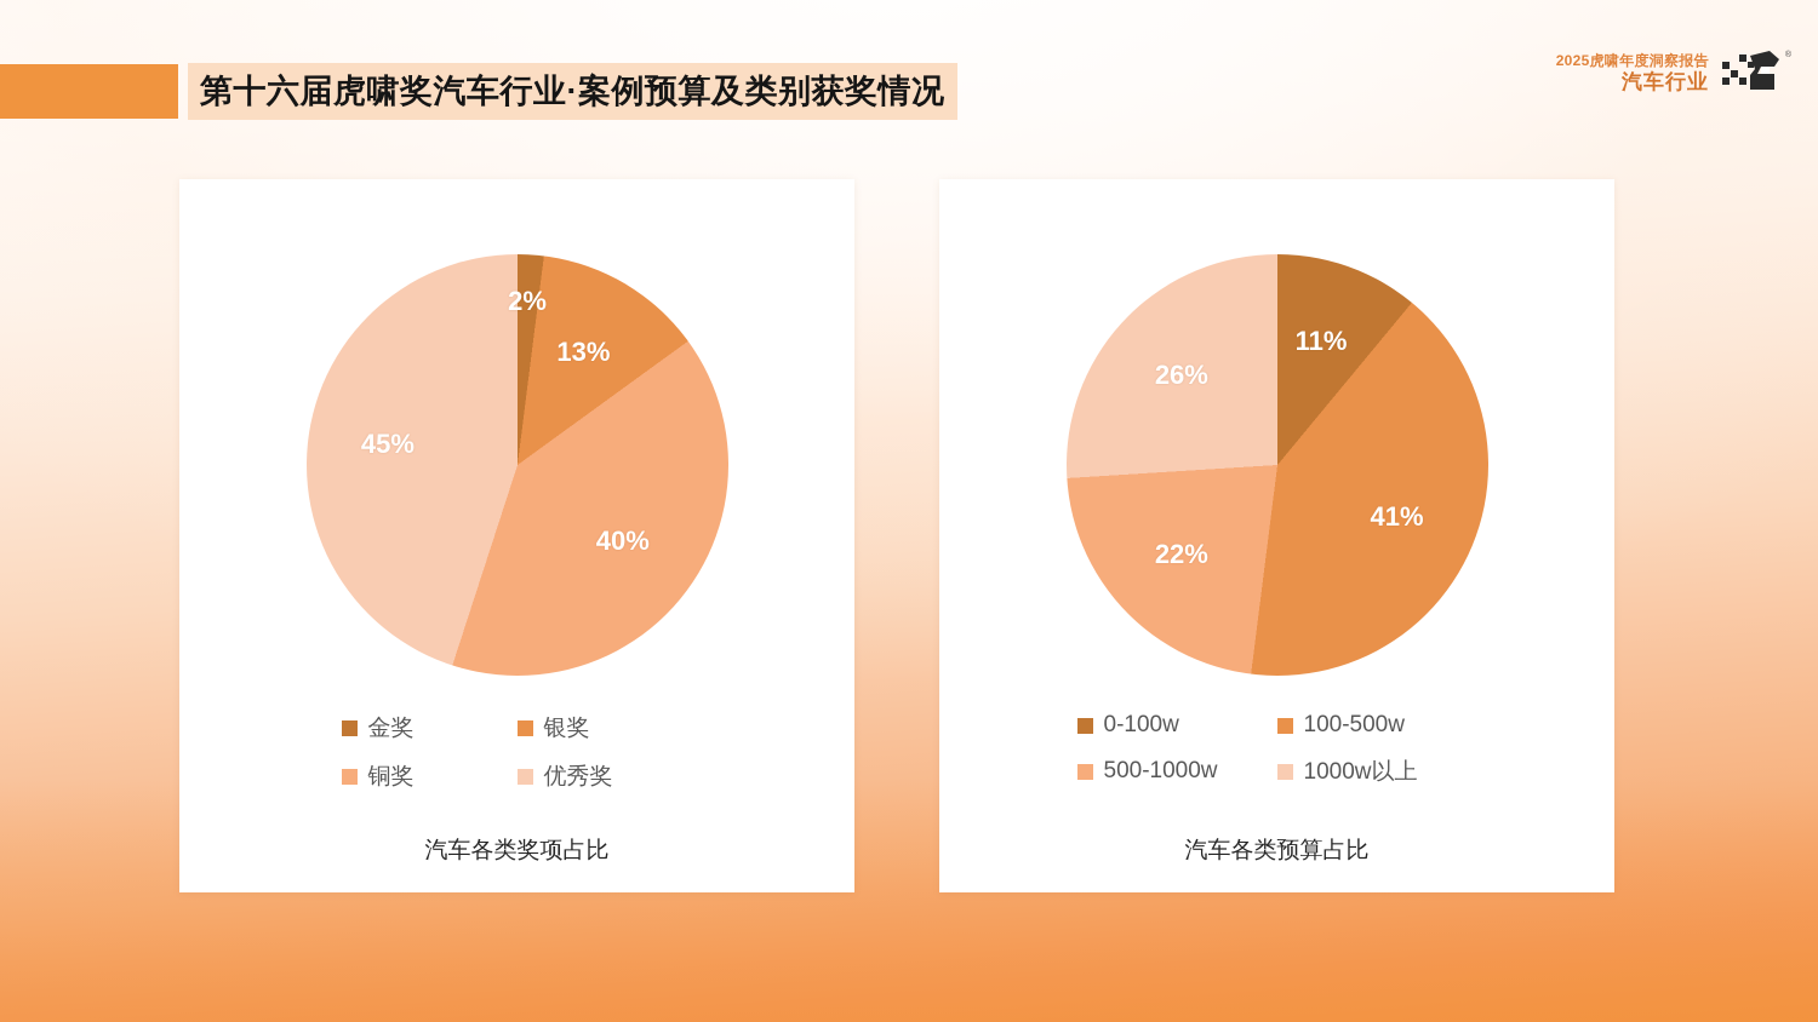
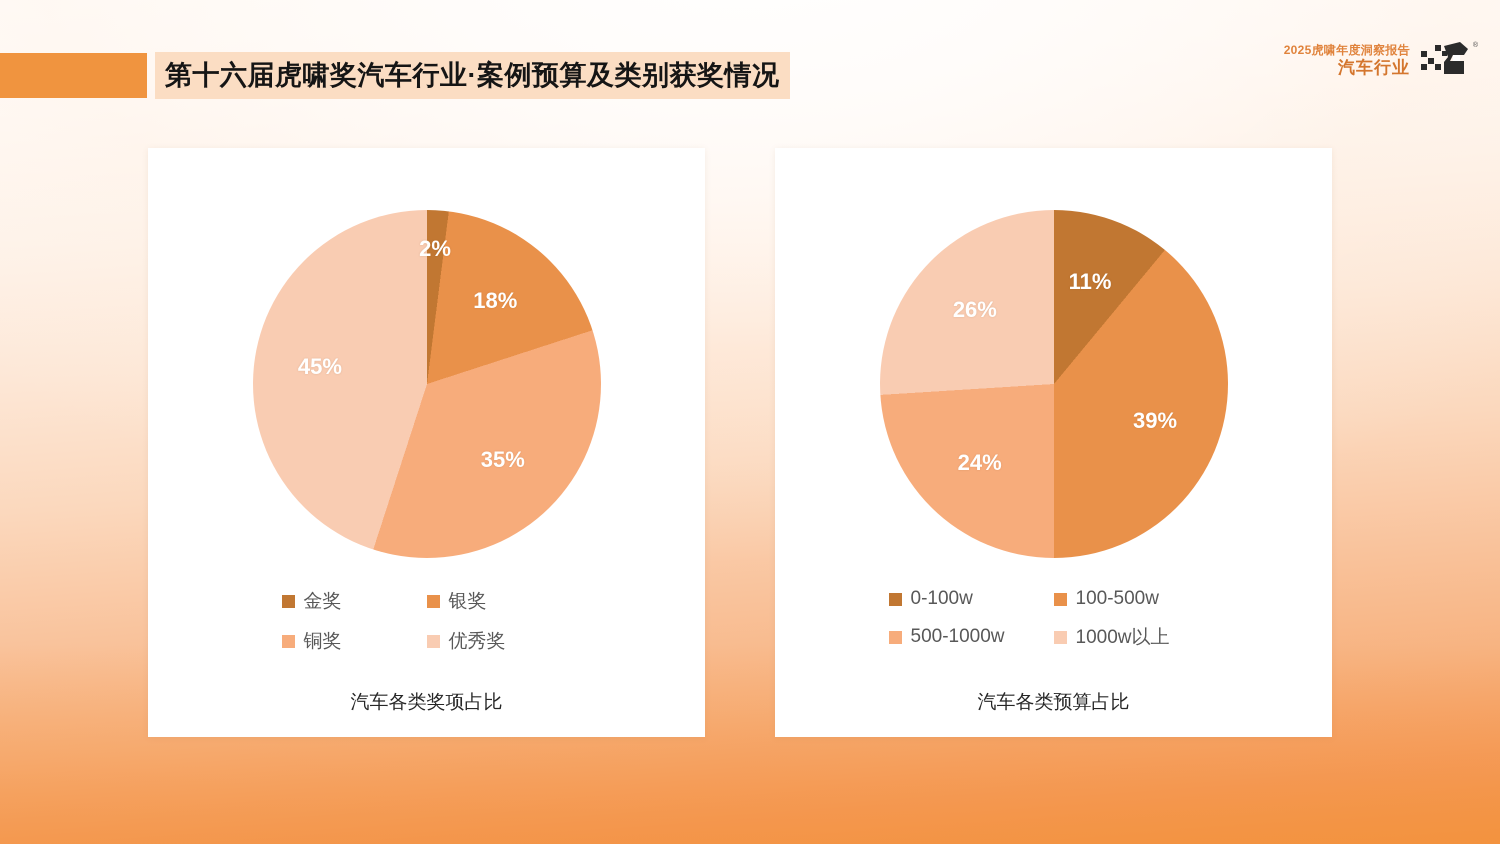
汽车各类奖项占比/银奖: 13% -> 18%
汽车各类奖项占比/铜奖: 40% -> 35%
汽车各类预算占比/100-500w: 41% -> 39%
汽车各类预算占比/500-1000w: 22% -> 24%
